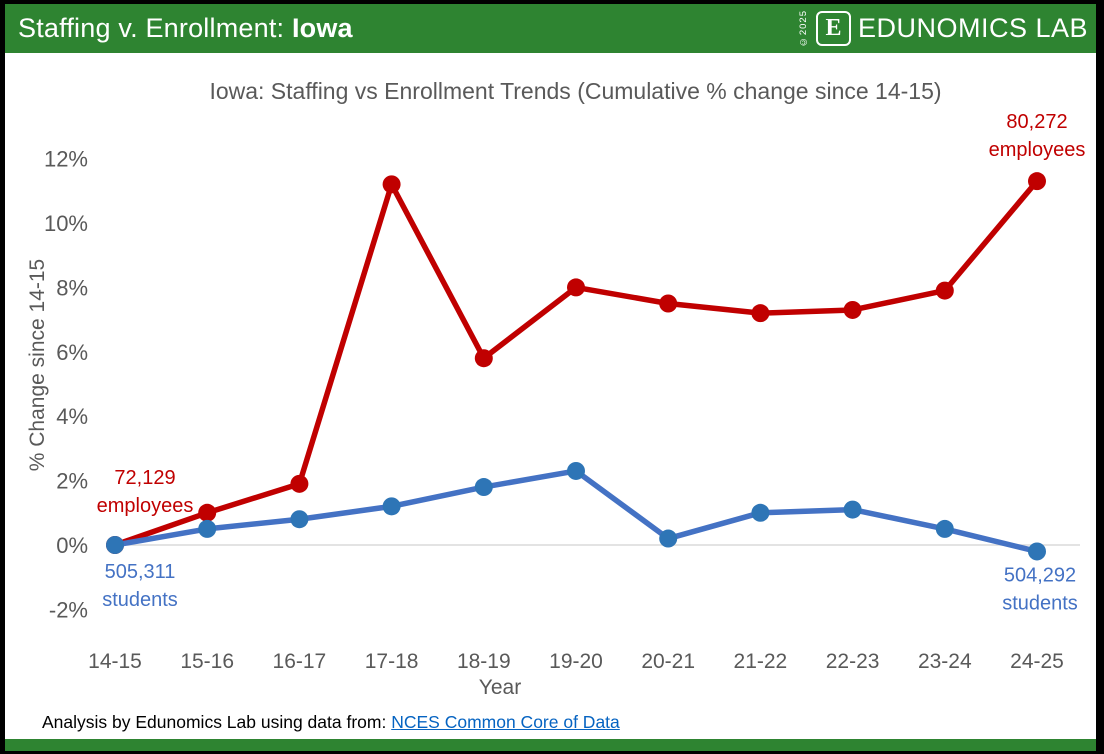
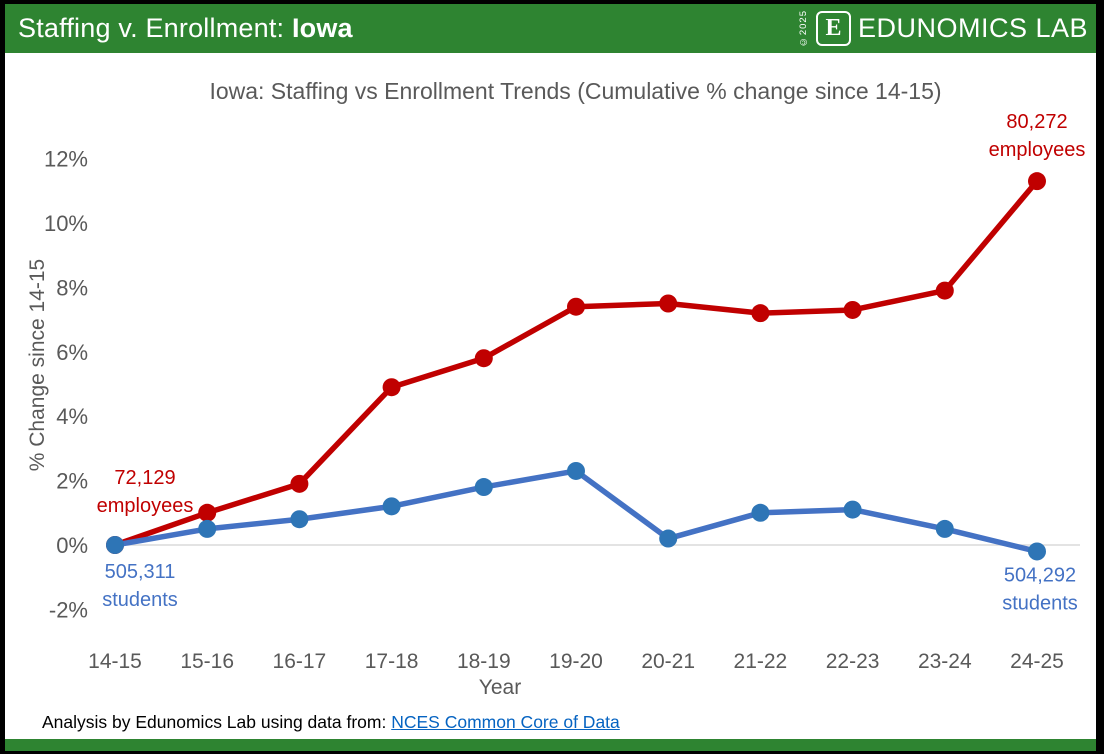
employees/17-18: 11.2% -> 4.9%
employees/19-20: 8.0% -> 7.4%
